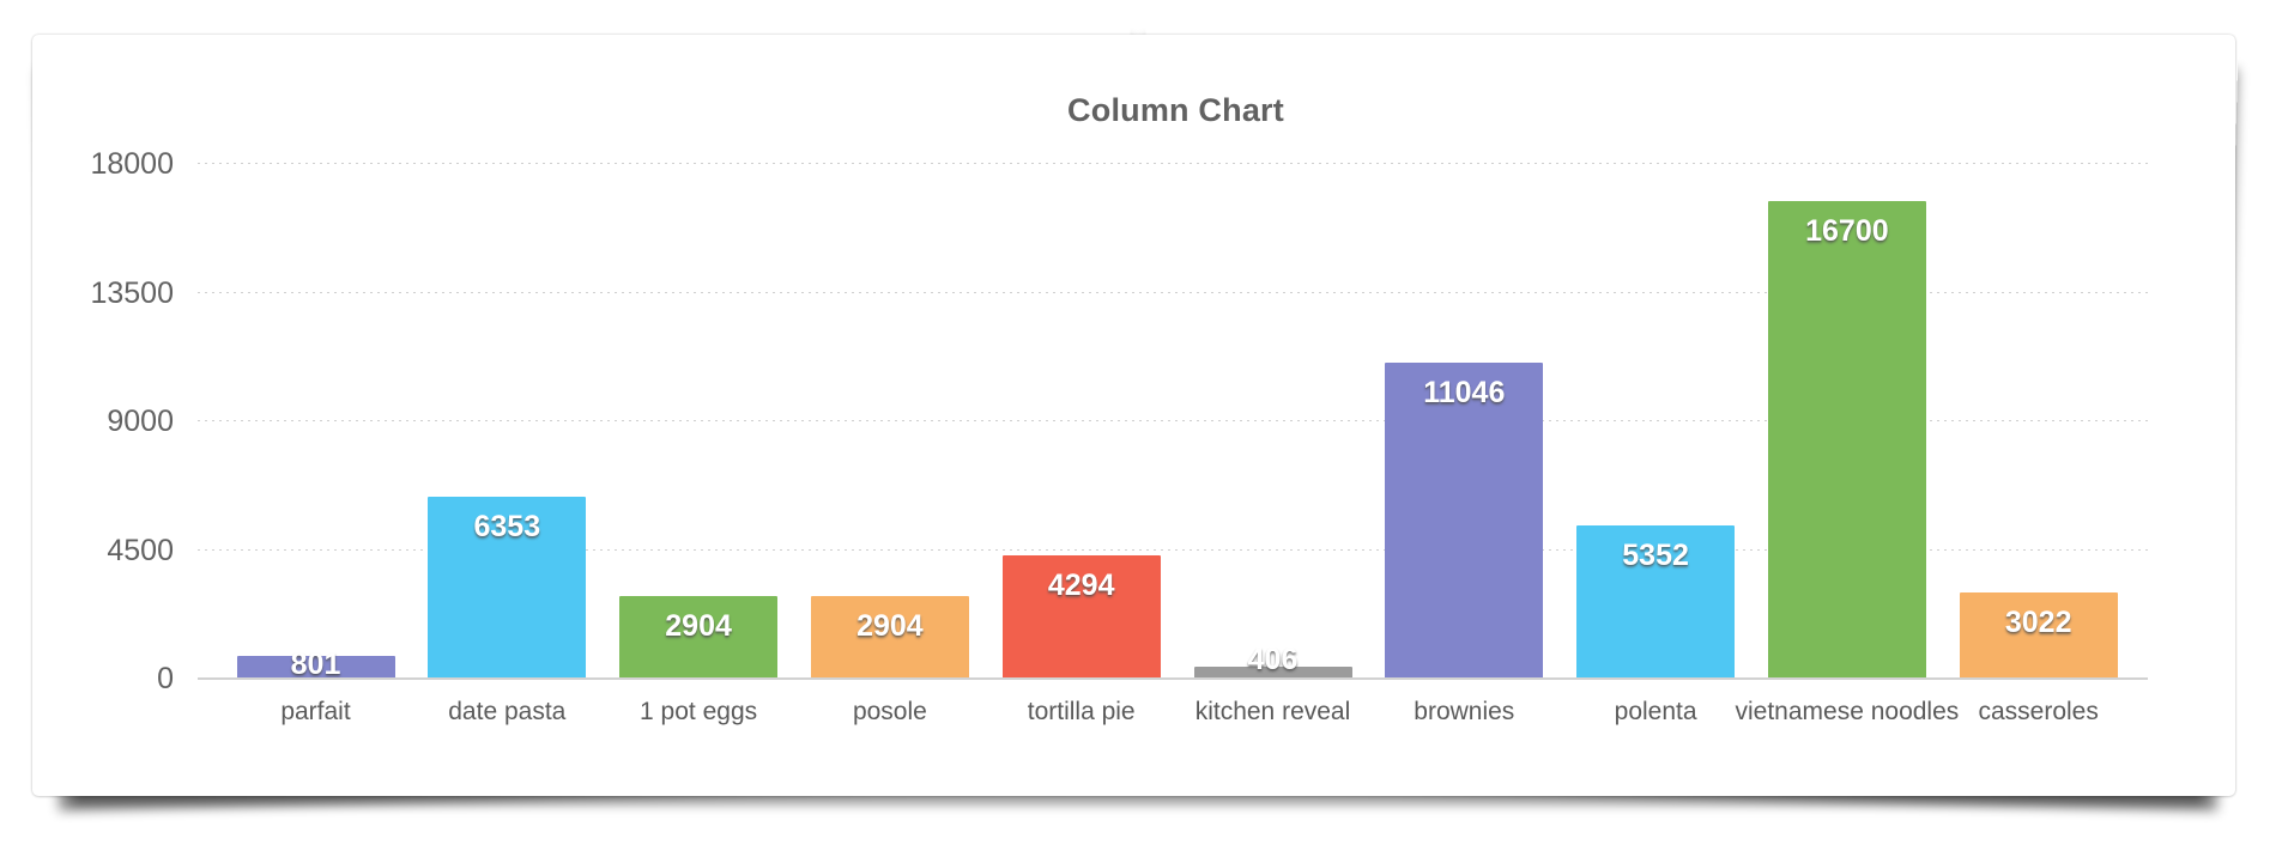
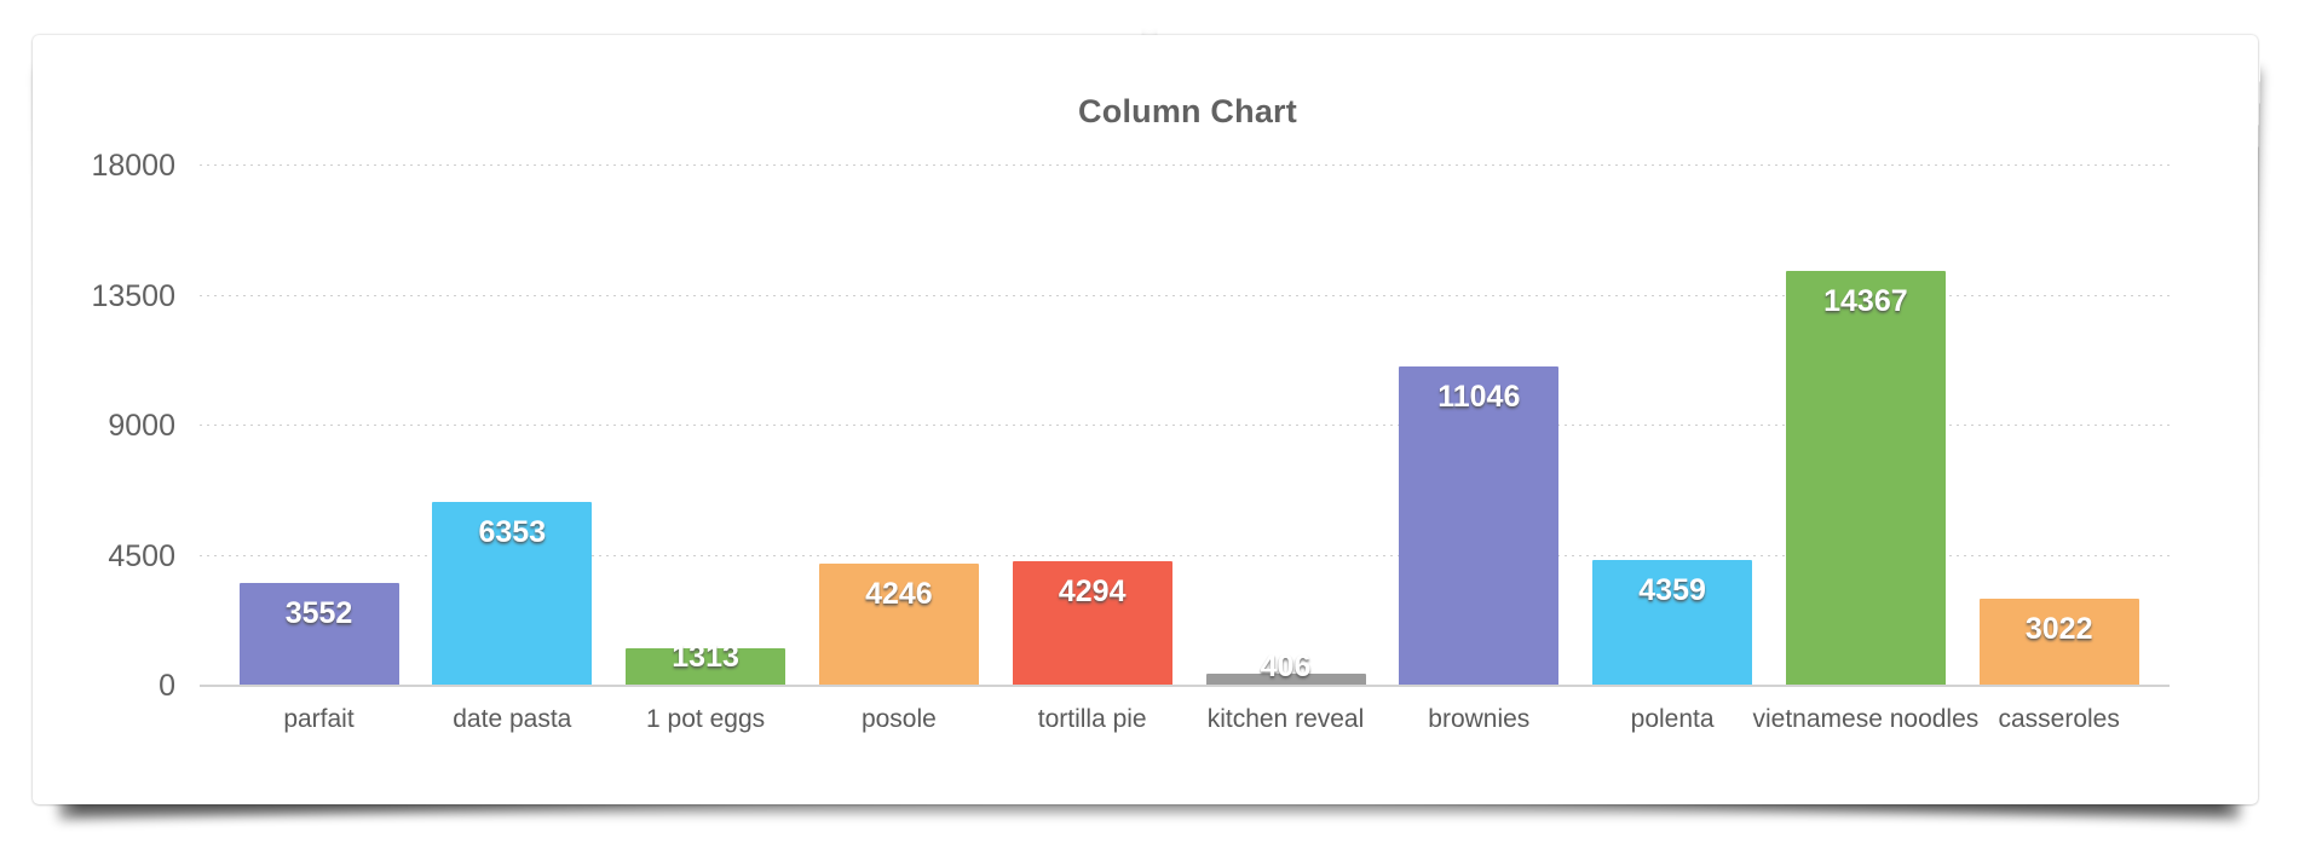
parfait: 801 -> 3552
1 pot eggs: 2904 -> 1313
posole: 2904 -> 4246
polenta: 5352 -> 4359
vietnamese noodles: 16700 -> 14367
